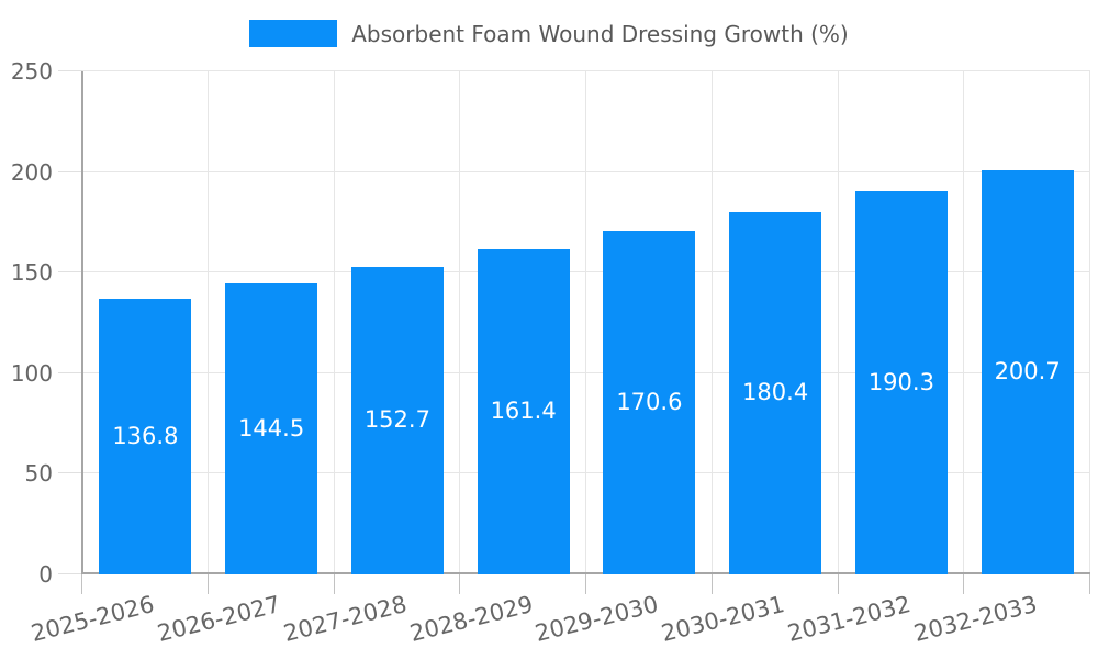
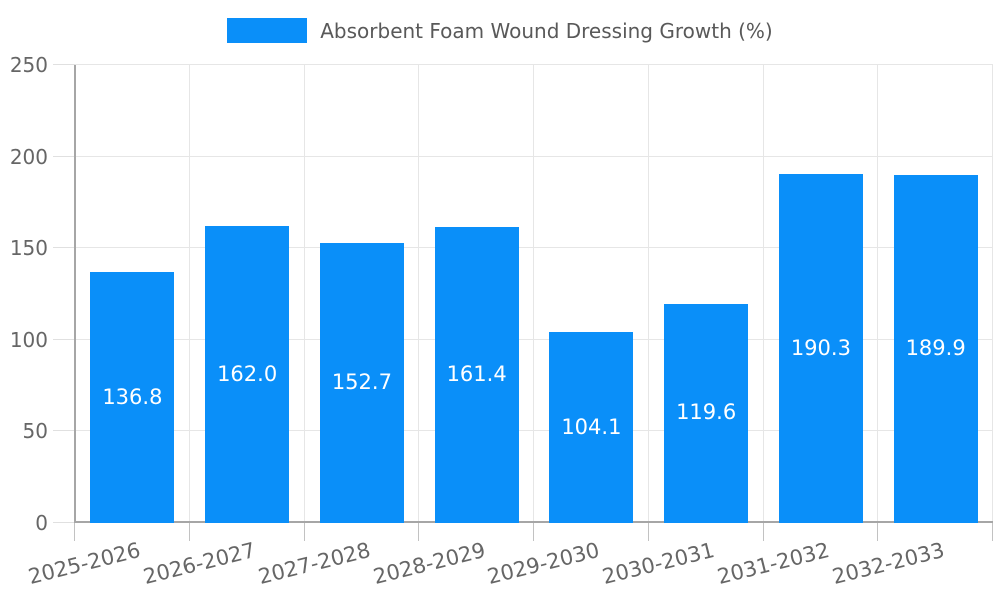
2026-2027: 144.5 -> 162.0
2029-2030: 170.6 -> 104.1
2030-2031: 180.4 -> 119.6
2032-2033: 200.7 -> 189.9
